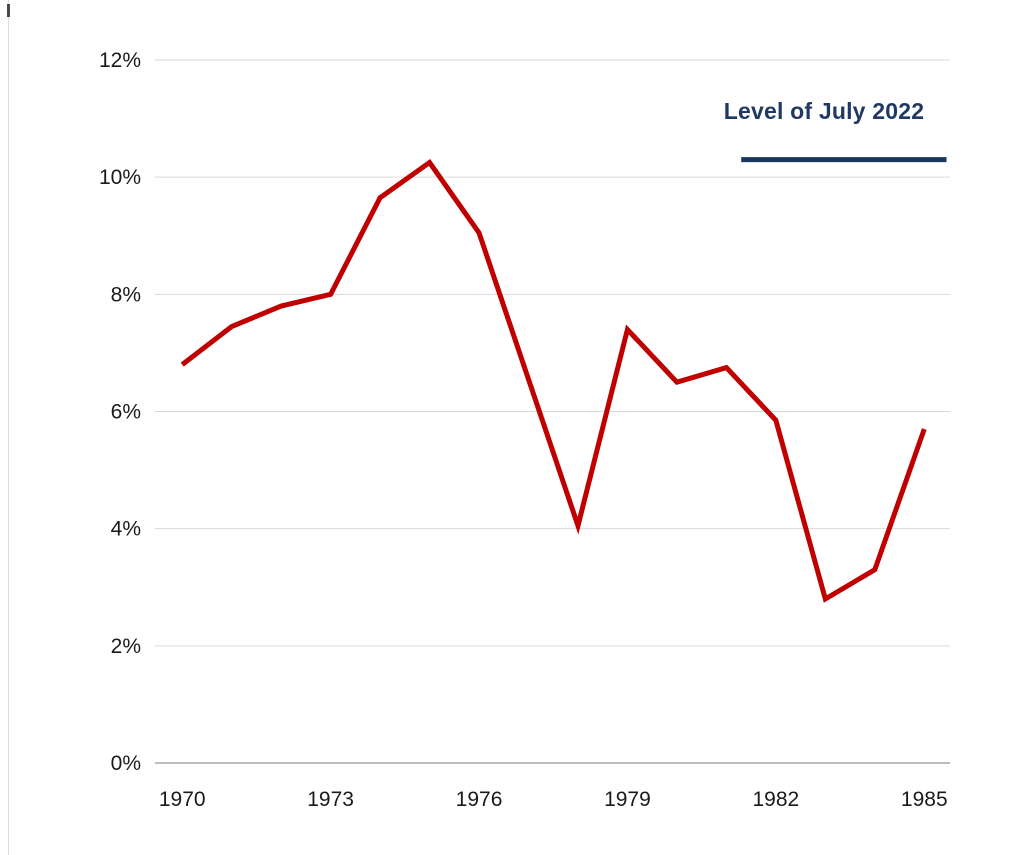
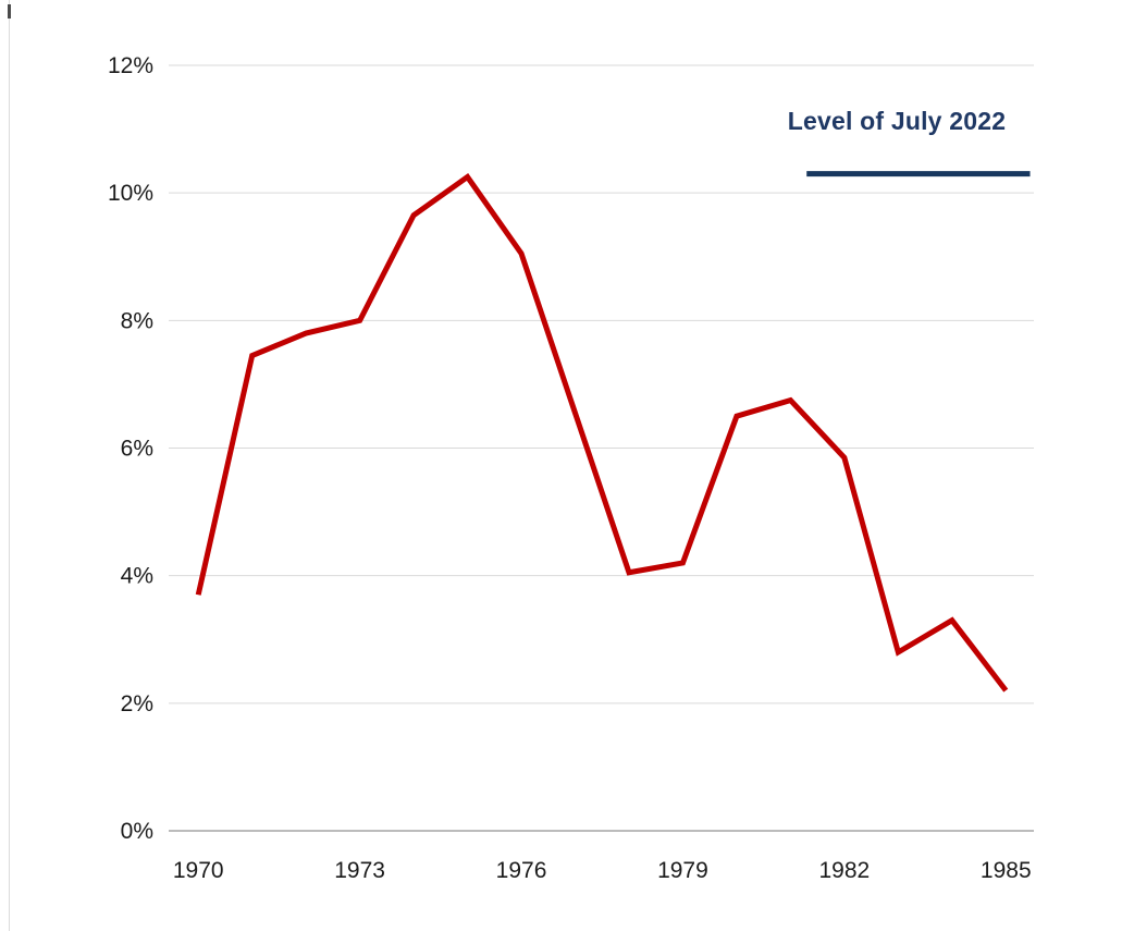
1970: 6.8% -> 3.7%
1979: 7.4% -> 4.2%
1985: 5.7% -> 2.2%
